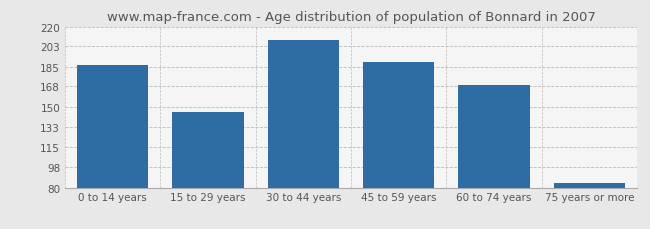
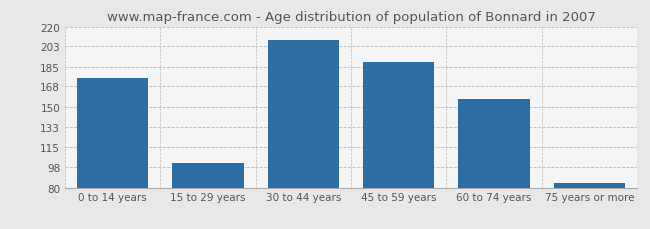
0 to 14 years: 187 -> 175
15 to 29 years: 146 -> 101
60 to 74 years: 169 -> 157
